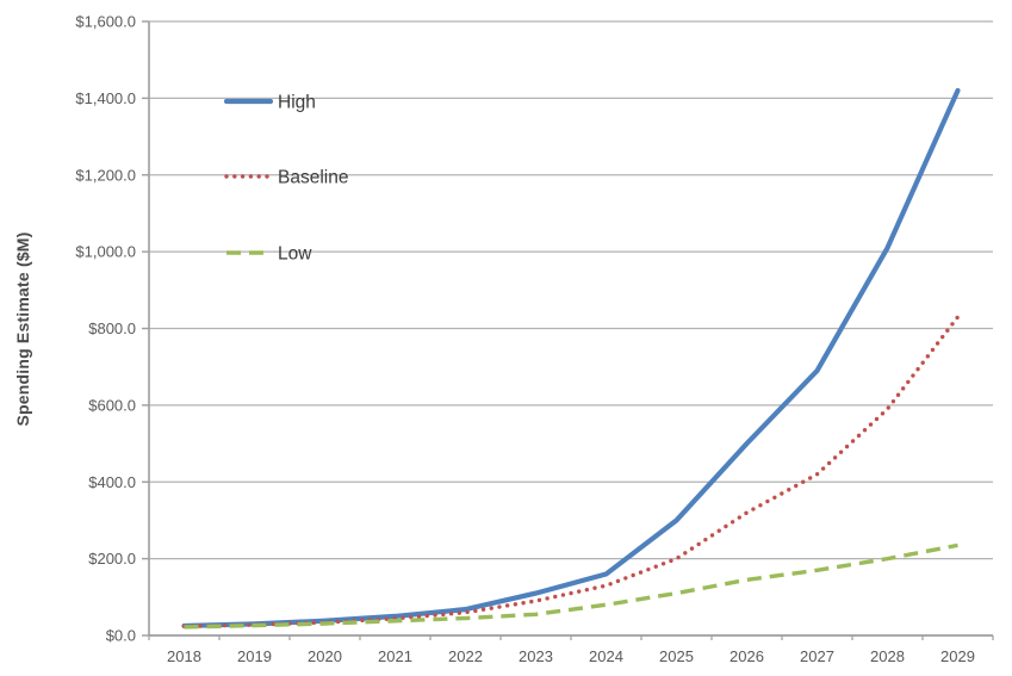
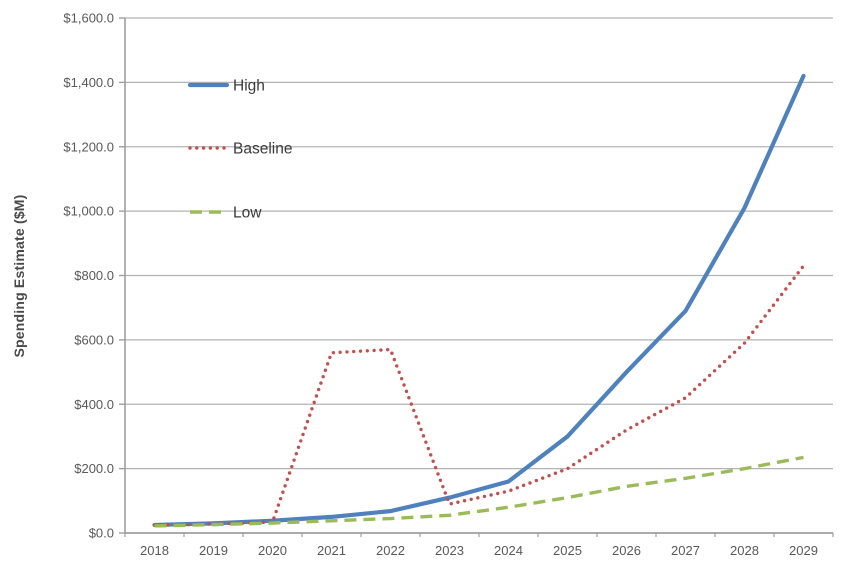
Baseline/2021: $40 -> $560
Baseline/2022: $60 -> $570
